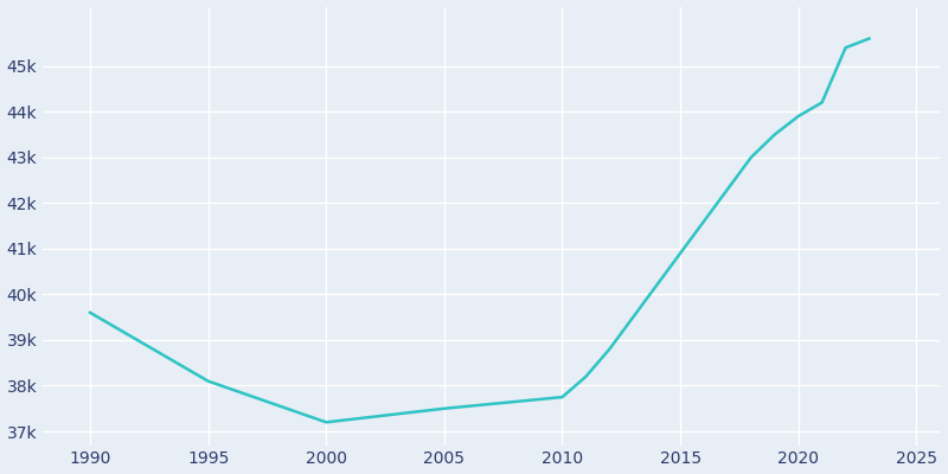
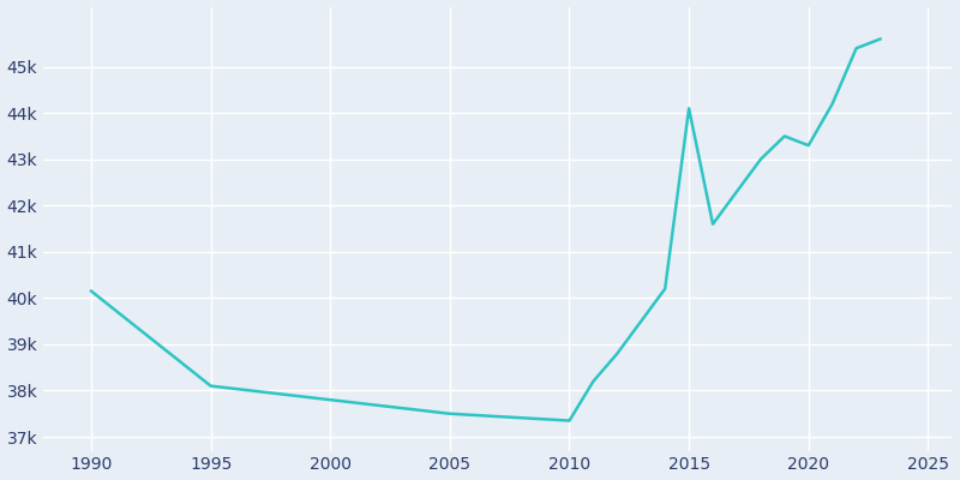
1990: 39.60k -> 40.15k
2000: 37.20k -> 37.80k
2010: 37.75k -> 37.35k
2015: 40.90k -> 44.10k
2020: 43.90k -> 43.30k
